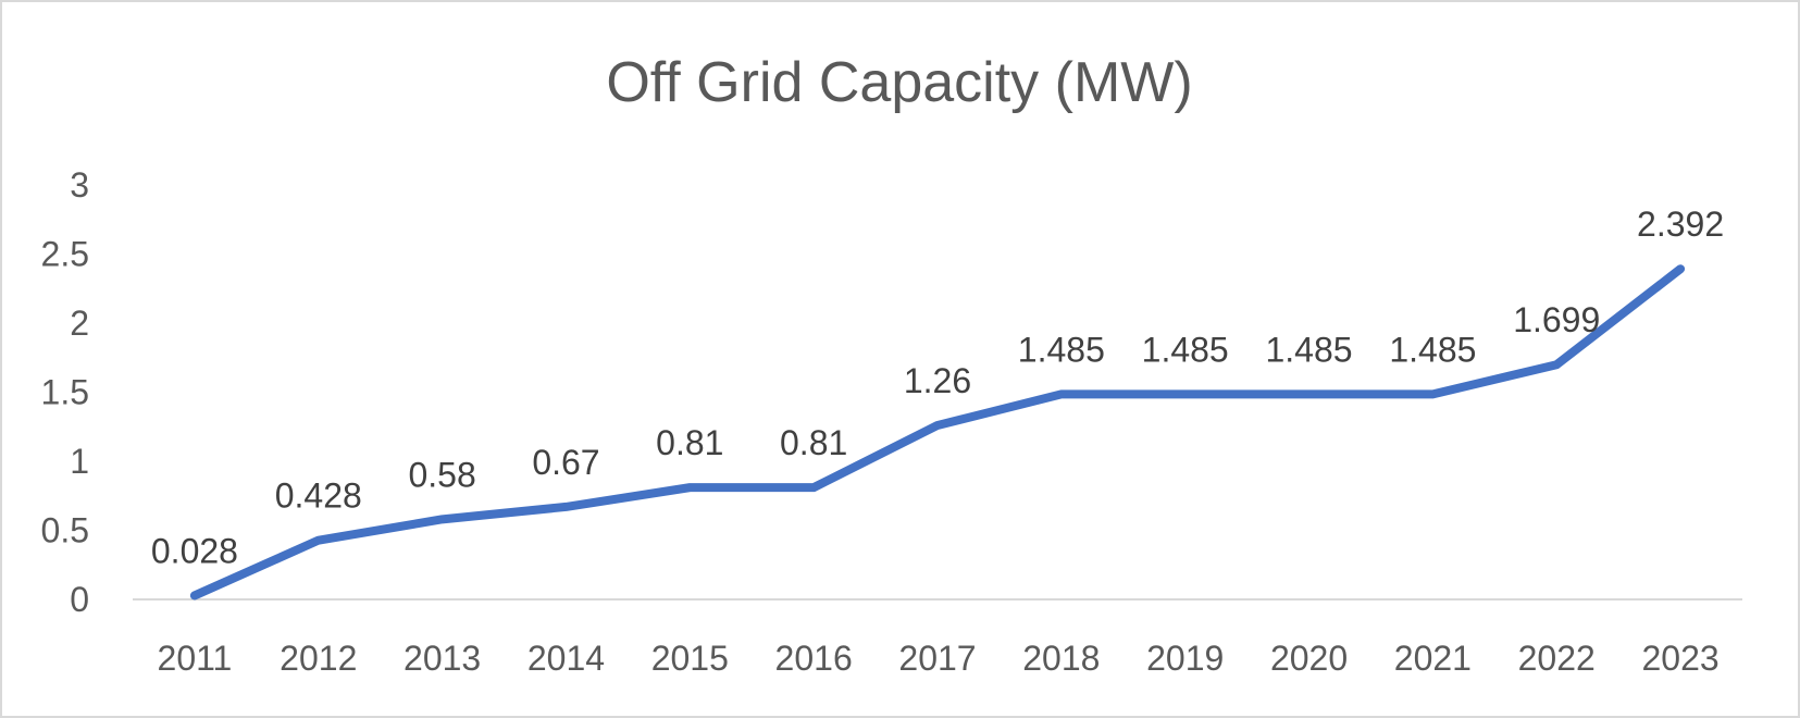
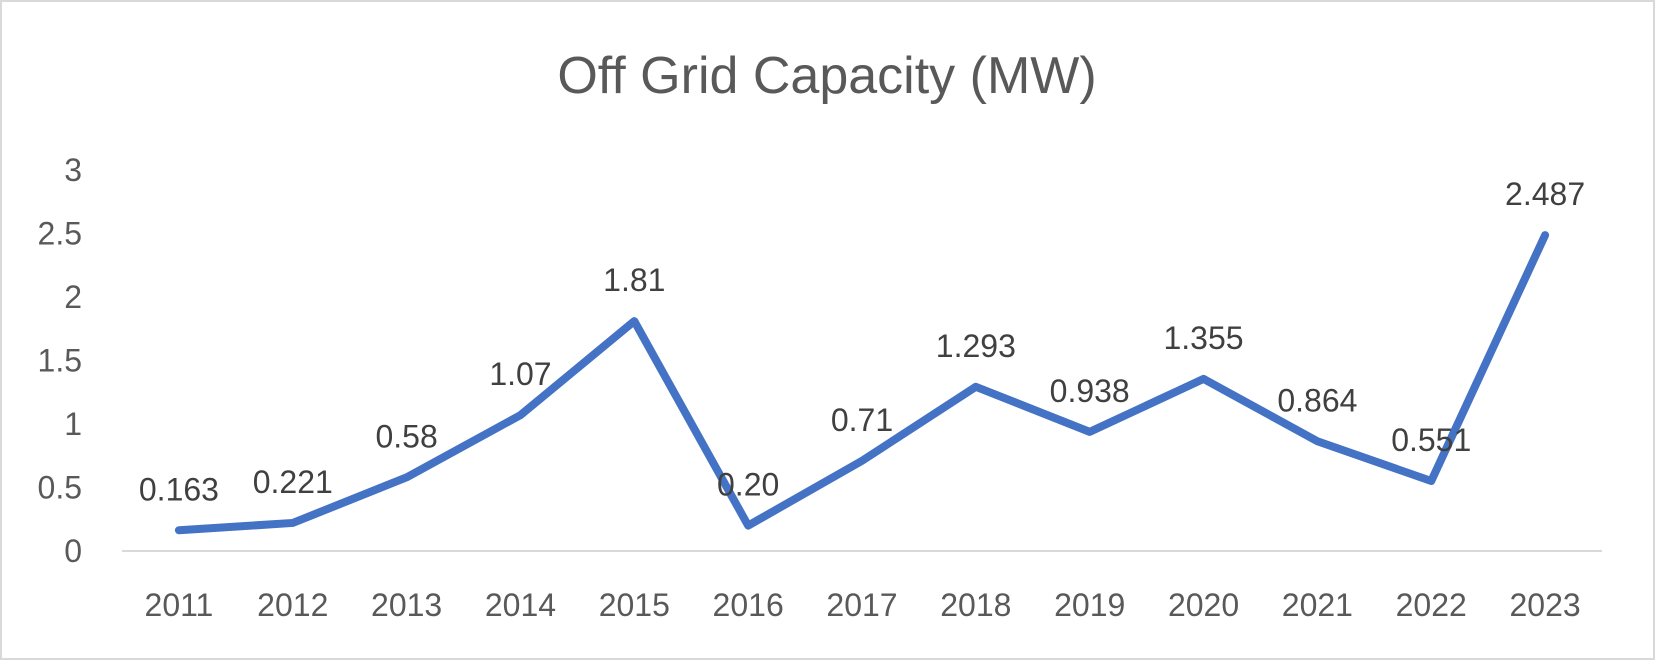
2011: 0.028 -> 0.163
2012: 0.428 -> 0.221
2014: 0.67 -> 1.07
2015: 0.81 -> 1.81
2016: 0.81 -> 0.20
2017: 1.26 -> 0.71
2018: 1.485 -> 1.293
2019: 1.485 -> 0.938
2020: 1.485 -> 1.355
2021: 1.485 -> 0.864
2022: 1.699 -> 0.551
2023: 2.392 -> 2.487
